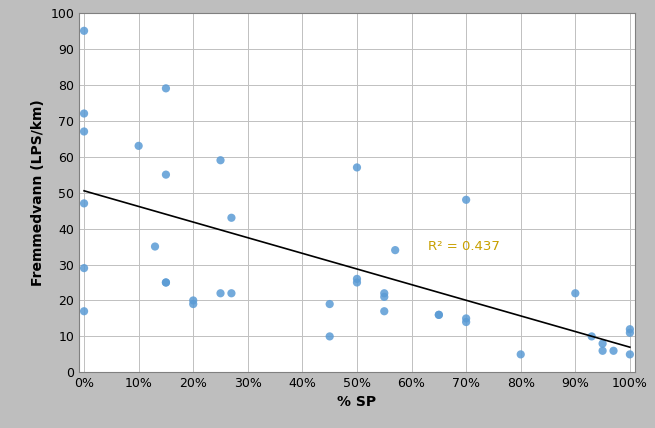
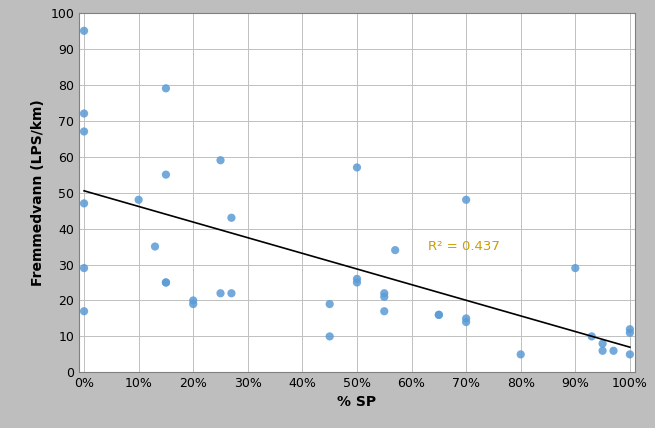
10%: 63 -> 48
90%: 22 -> 29
